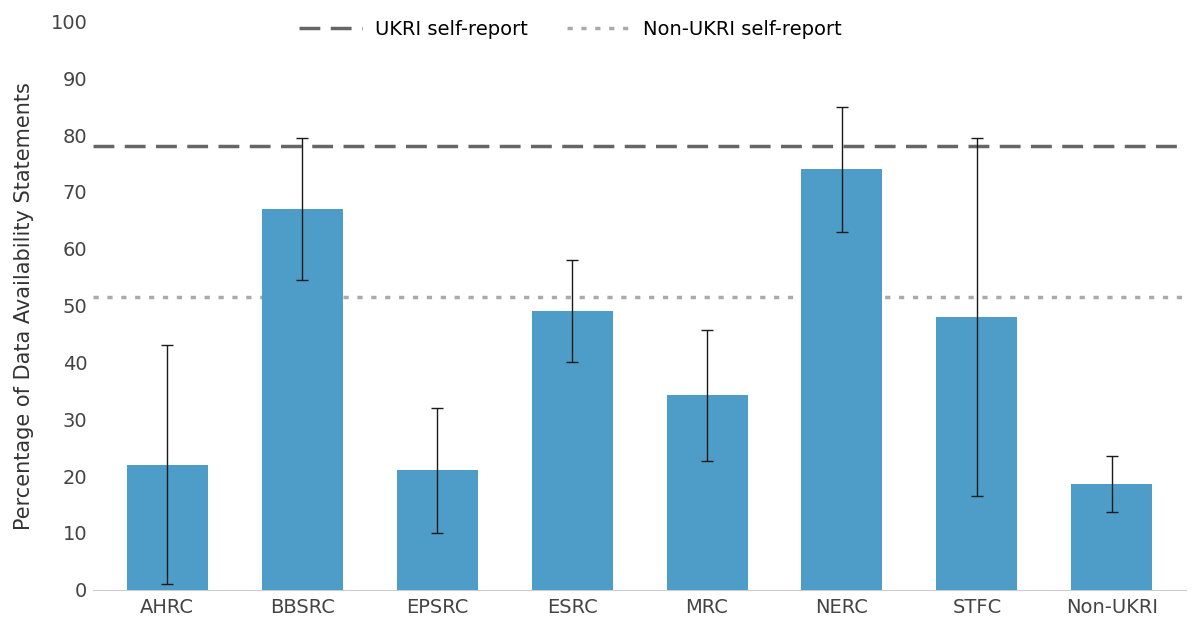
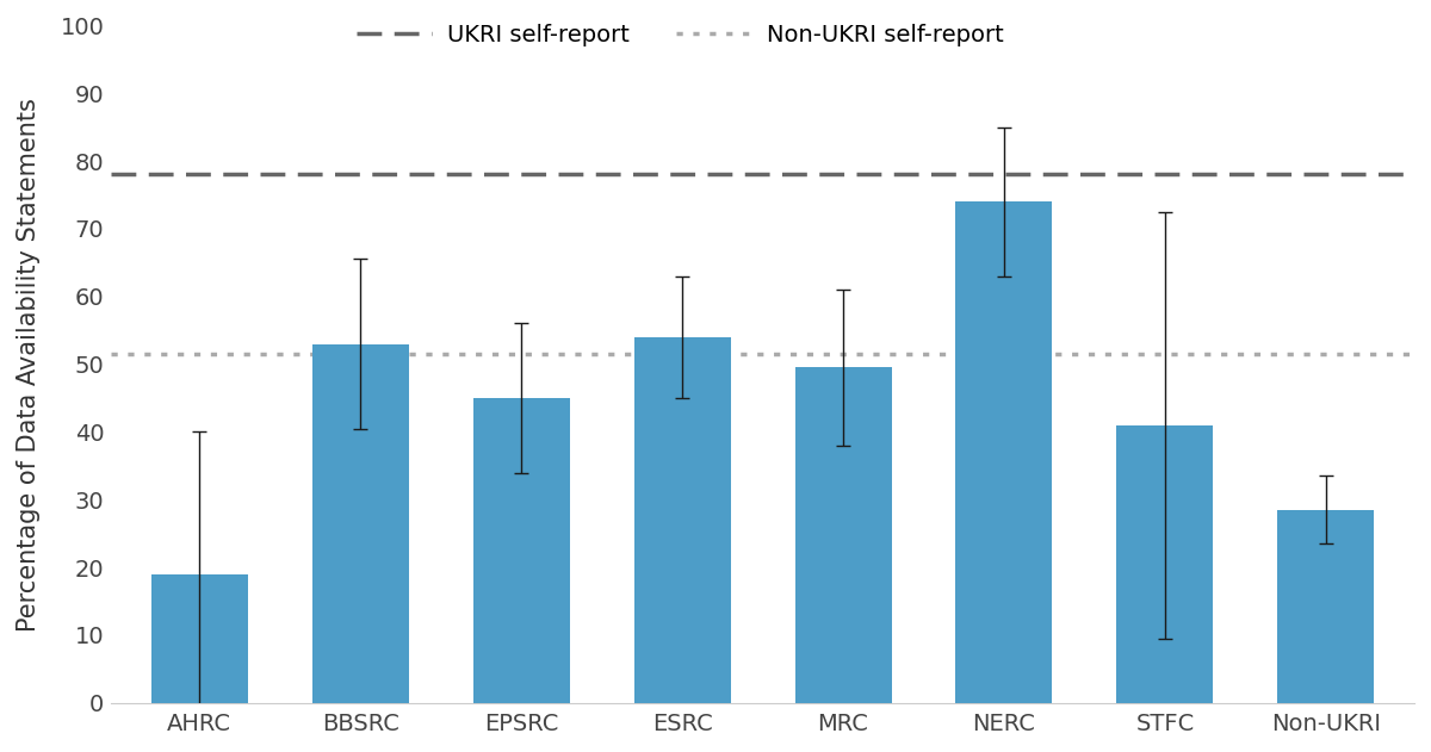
AHRC: 22.0 -> 19.0
BBSRC: 67.0 -> 53.0
EPSRC: 21.0 -> 45.0
ESRC: 49.0 -> 54.0
MRC: 34.2 -> 49.5
STFC: 48.0 -> 41.0
Non-UKRI: 18.6 -> 28.5
